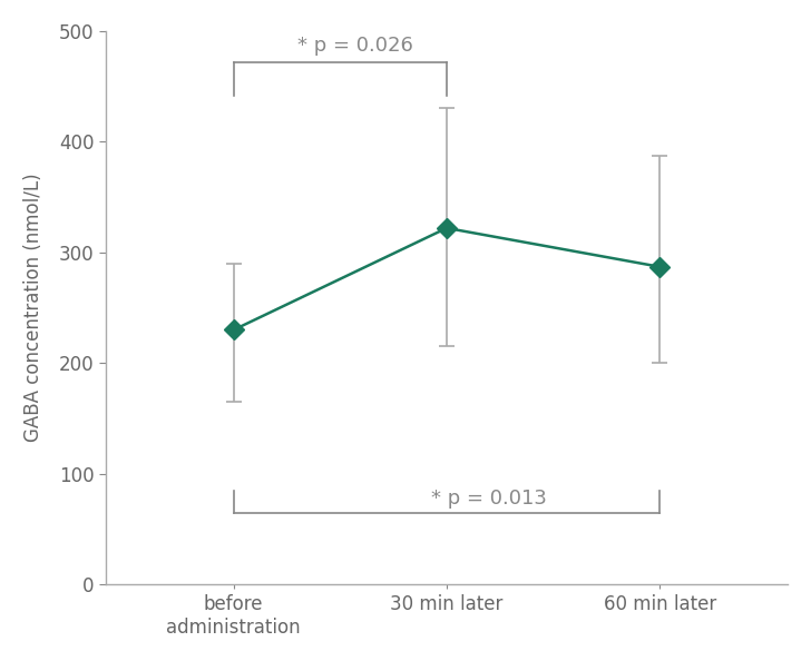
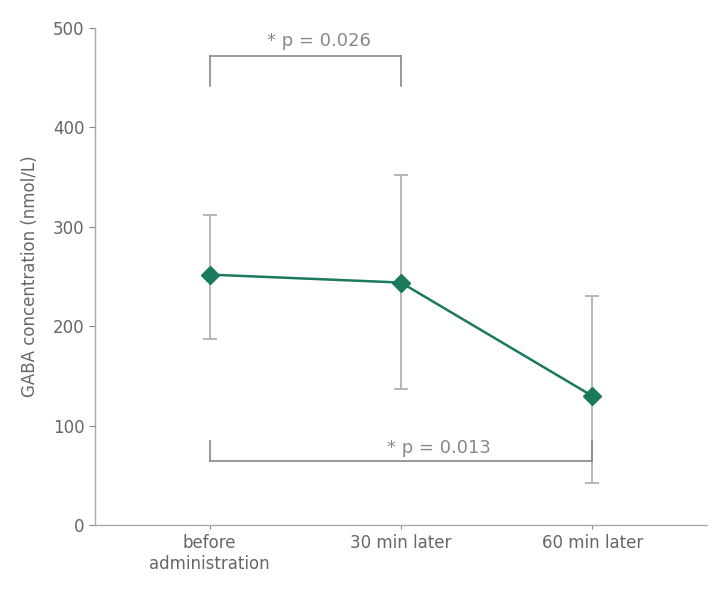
before administration: 230 -> 252
30 min later: 322 -> 244
60 min later: 287 -> 130
